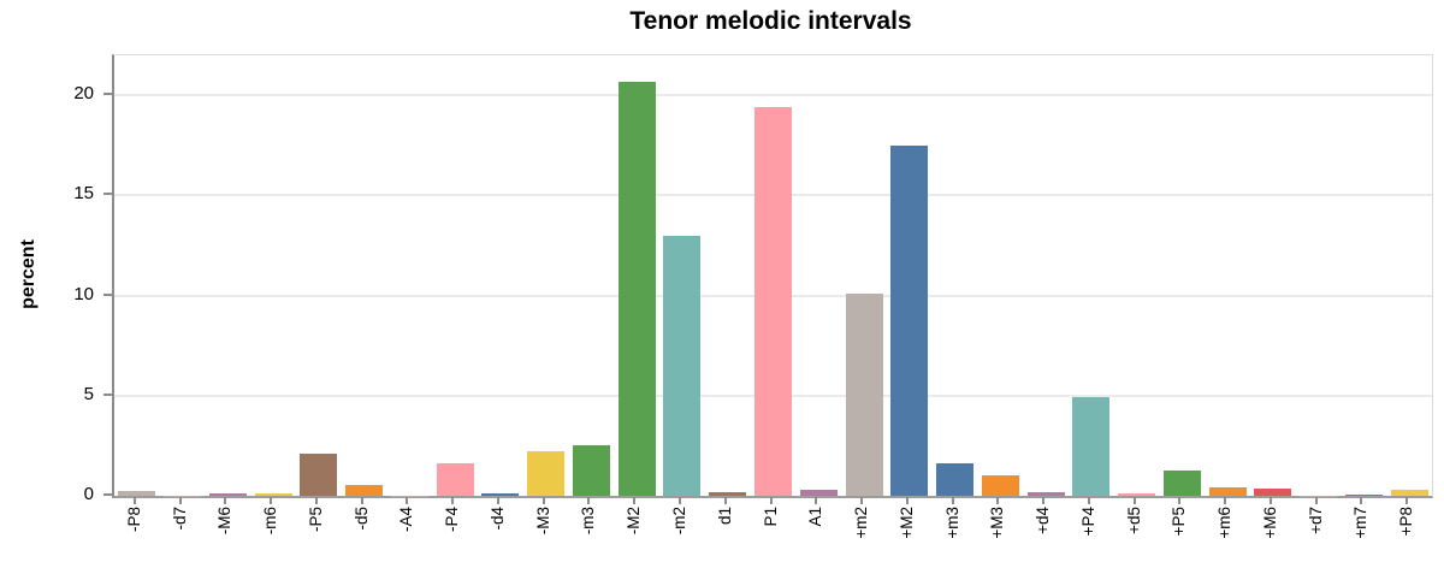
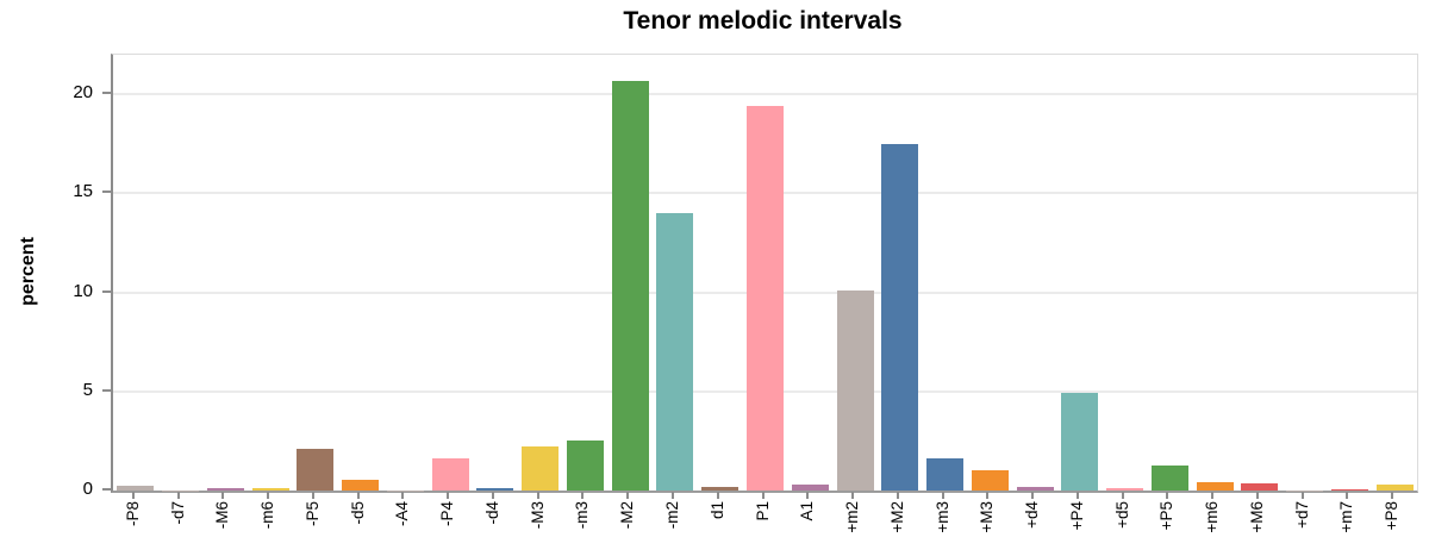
-m2: 13.0 -> 14.0
